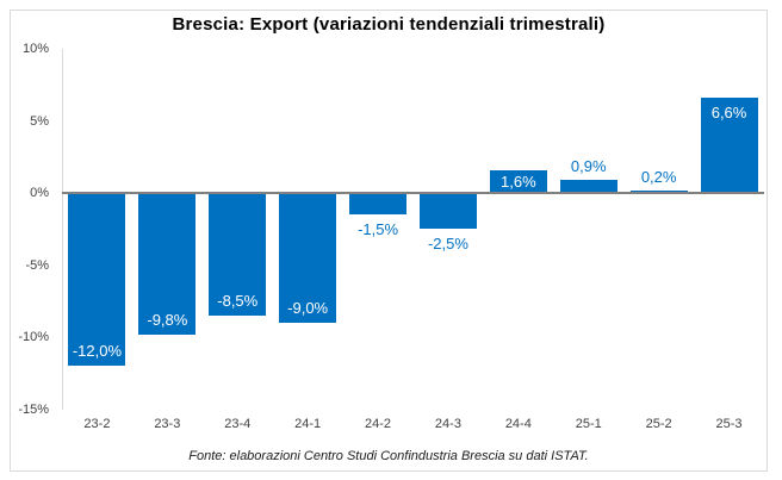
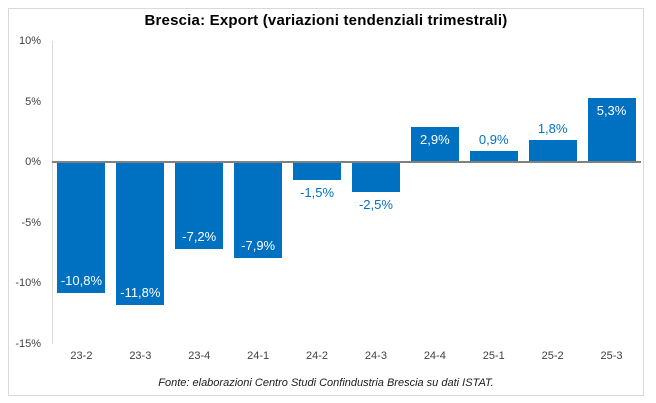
23-2: -12,0% -> -10,8%
23-3: -9,8% -> -11,8%
23-4: -8,5% -> -7,2%
24-1: -9,0% -> -7,9%
24-4: 1,6% -> 2,9%
25-2: 0,2% -> 1,8%
25-3: 6,6% -> 5,3%
